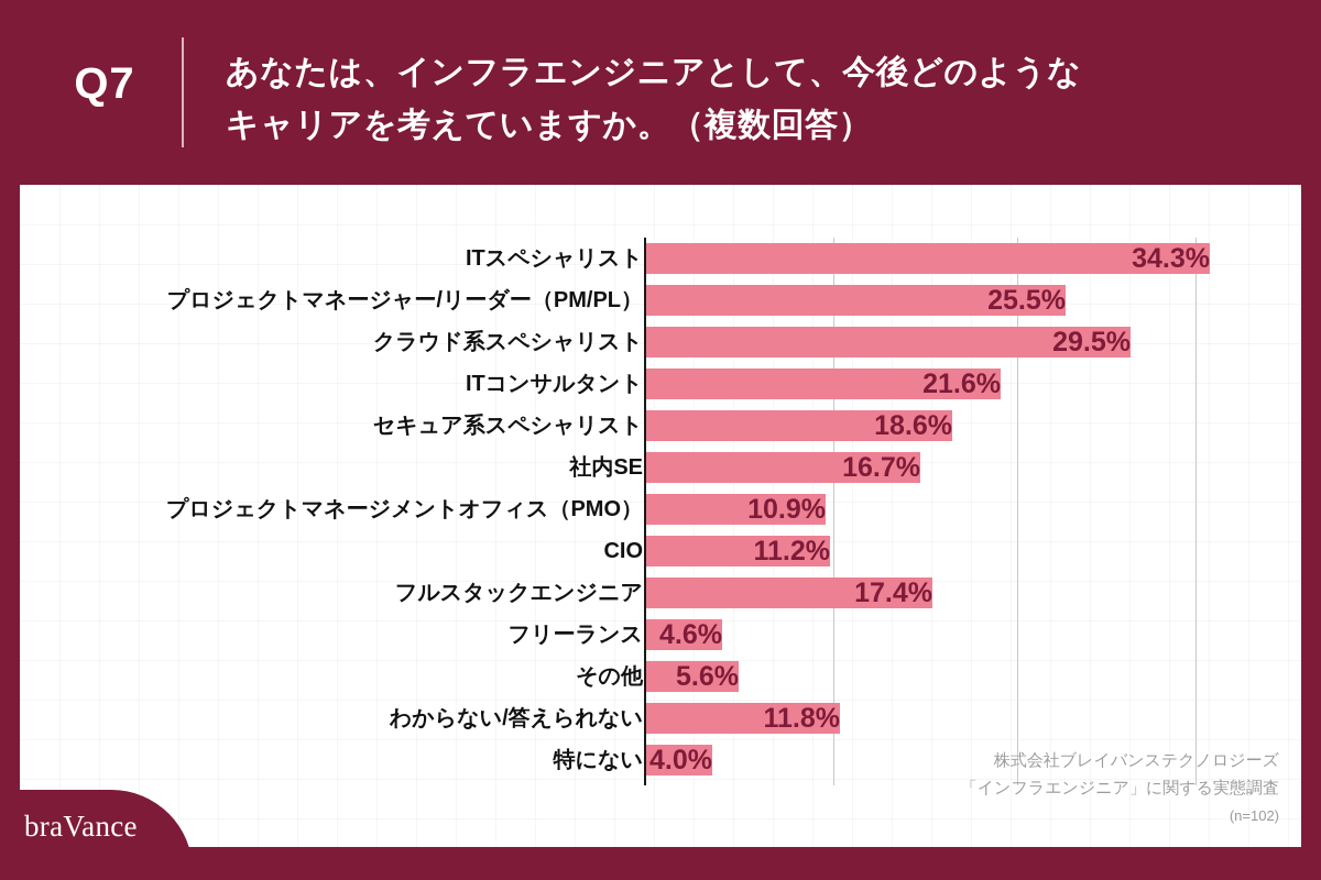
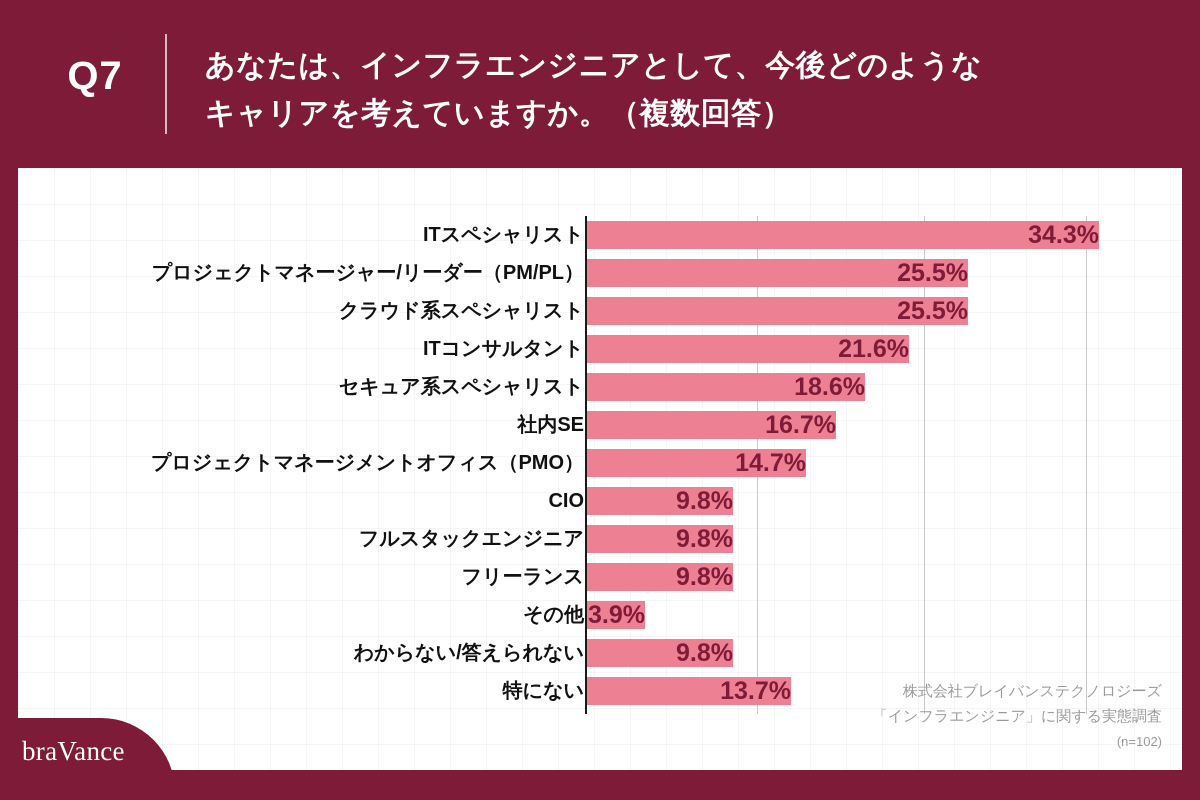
クラウド系スペシャリスト: 29.5% -> 25.5%
プロジェクトマネージメントオフィス（PMO）: 10.9% -> 14.7%
CIO: 11.2% -> 9.8%
フルスタックエンジニア: 17.4% -> 9.8%
フリーランス: 4.6% -> 9.8%
その他: 5.6% -> 3.9%
わからない/答えられない: 11.8% -> 9.8%
特にない: 4.0% -> 13.7%
